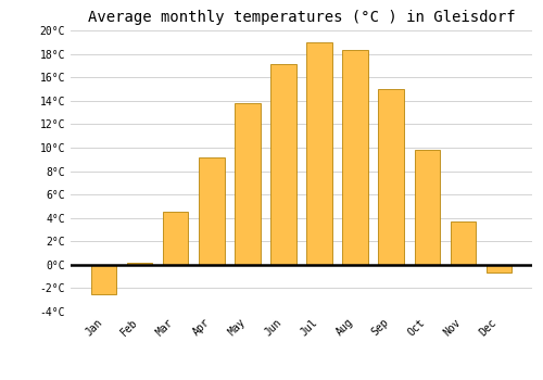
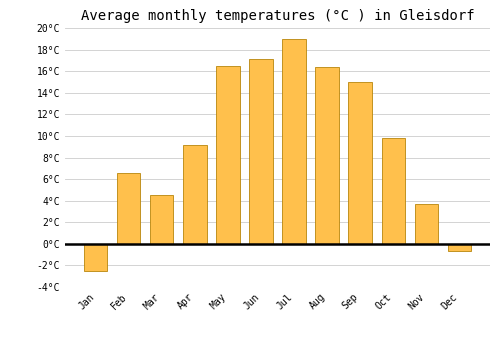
Feb: 0.2°C -> 6.6°C
May: 13.8°C -> 16.5°C
Aug: 18.3°C -> 16.4°C
